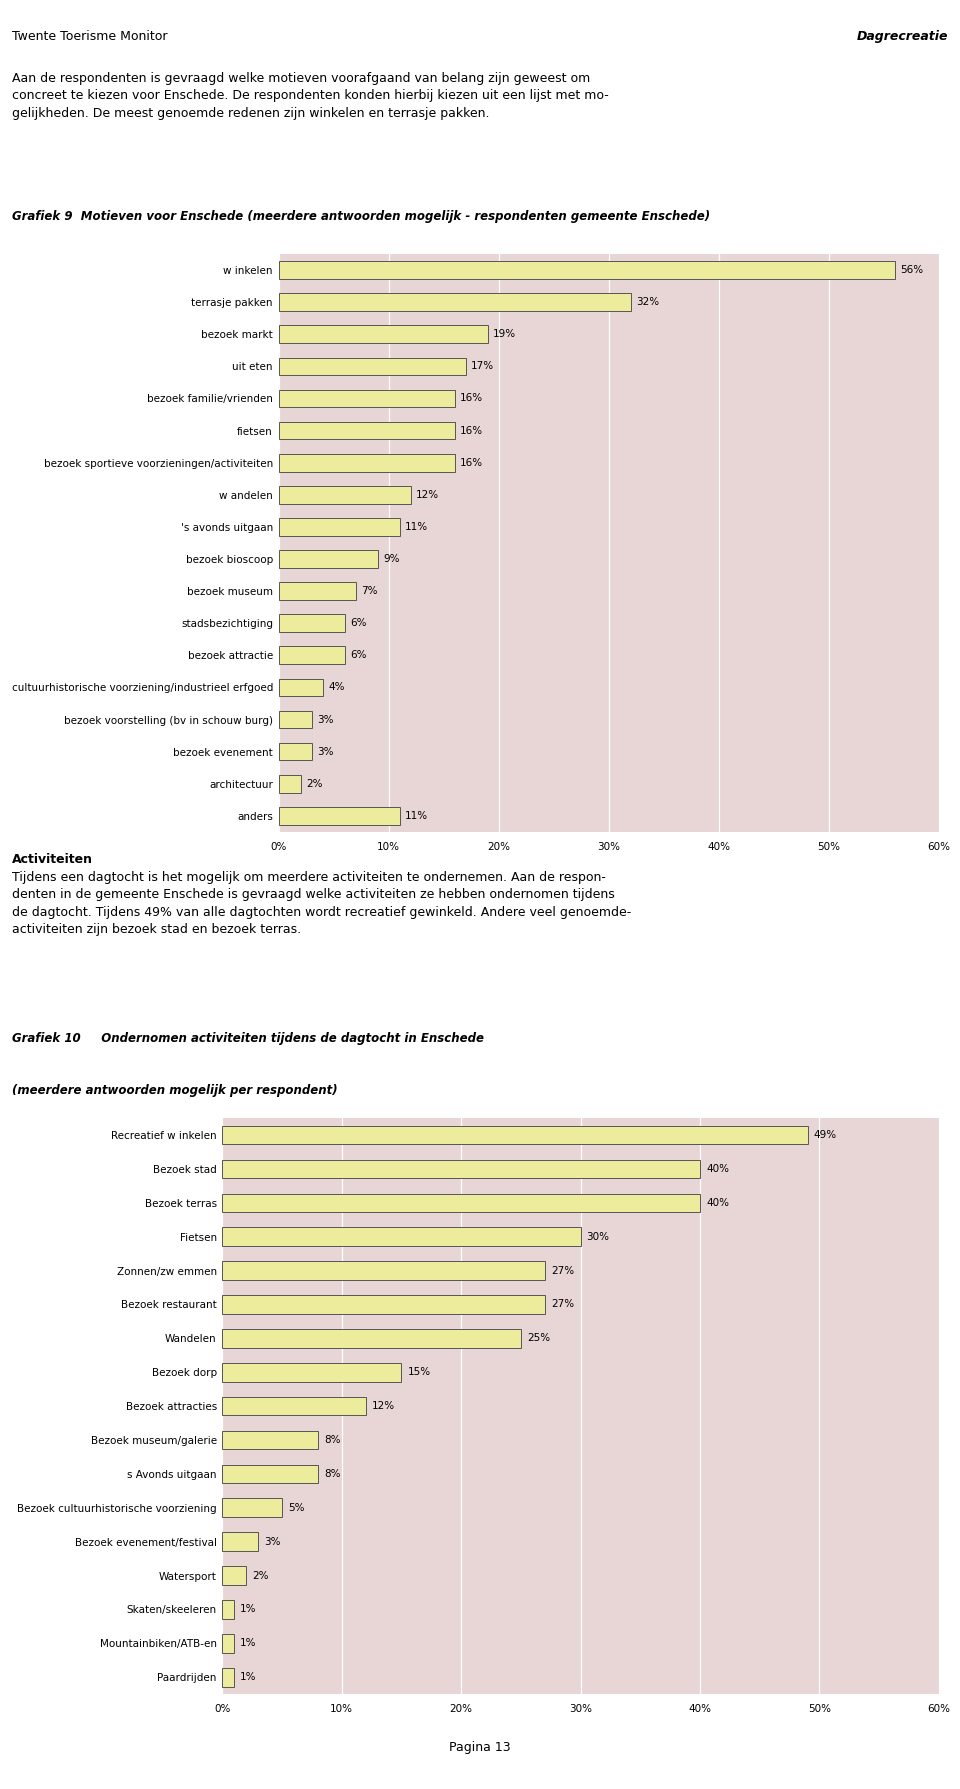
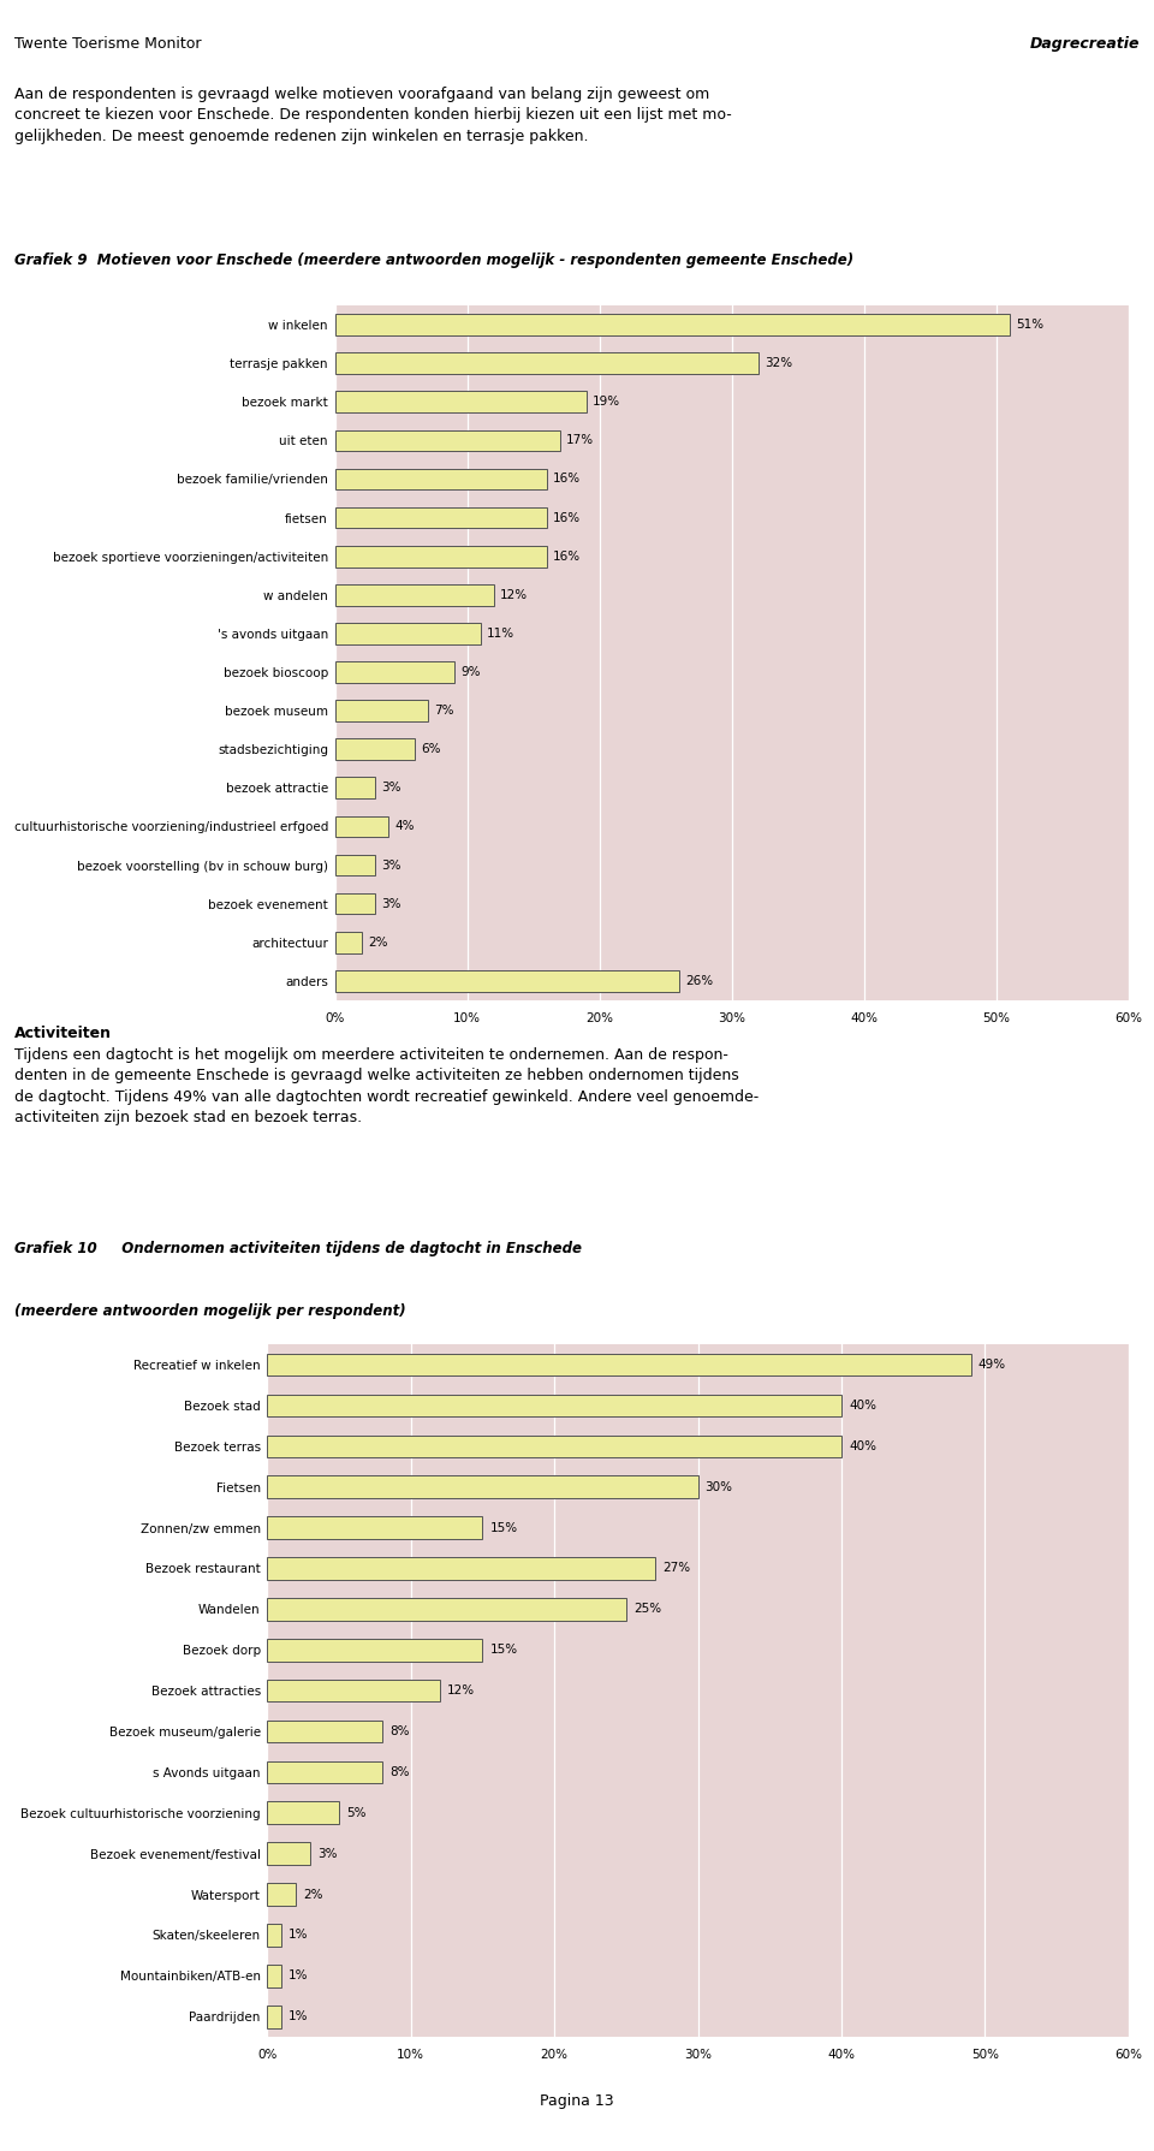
w inkelen: 56% -> 51%
bezoek attractie: 6% -> 3%
anders: 11% -> 26%
Zonnen/zw emmen: 27% -> 15%
